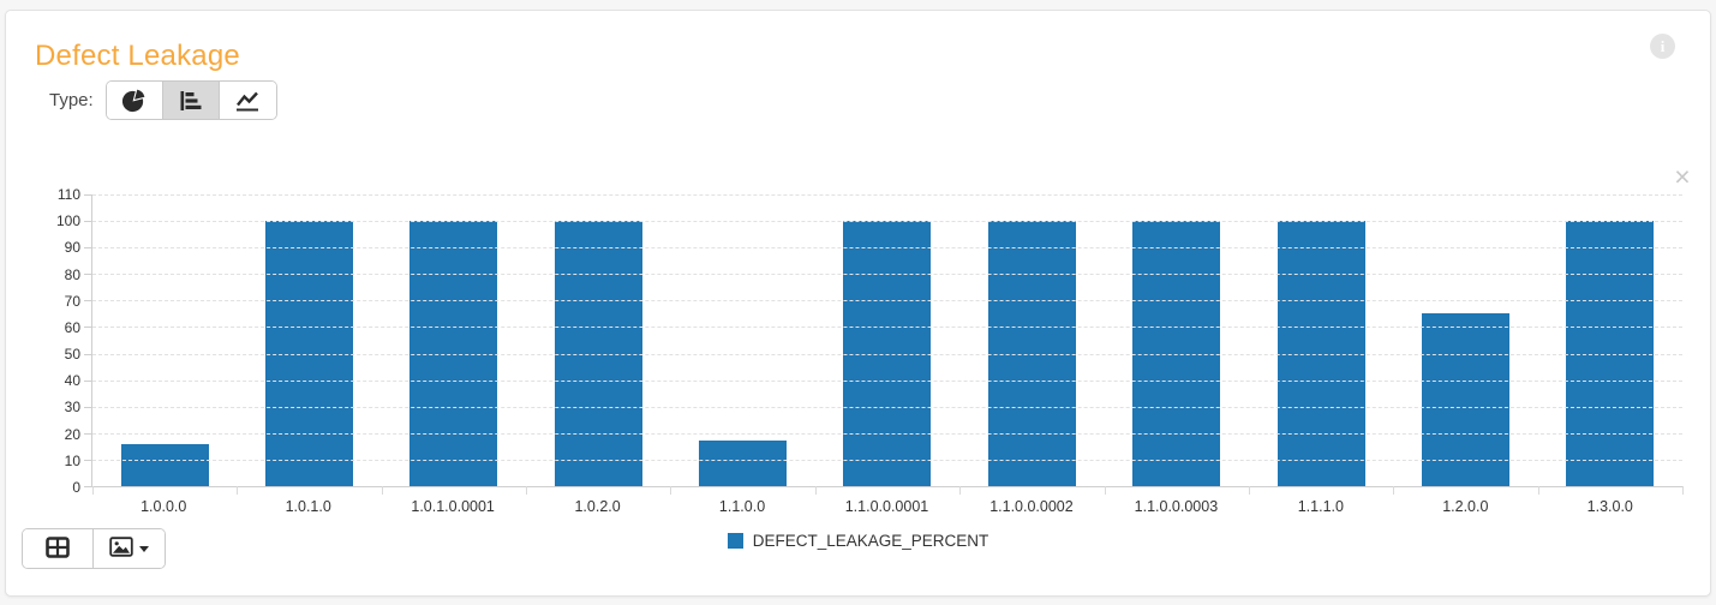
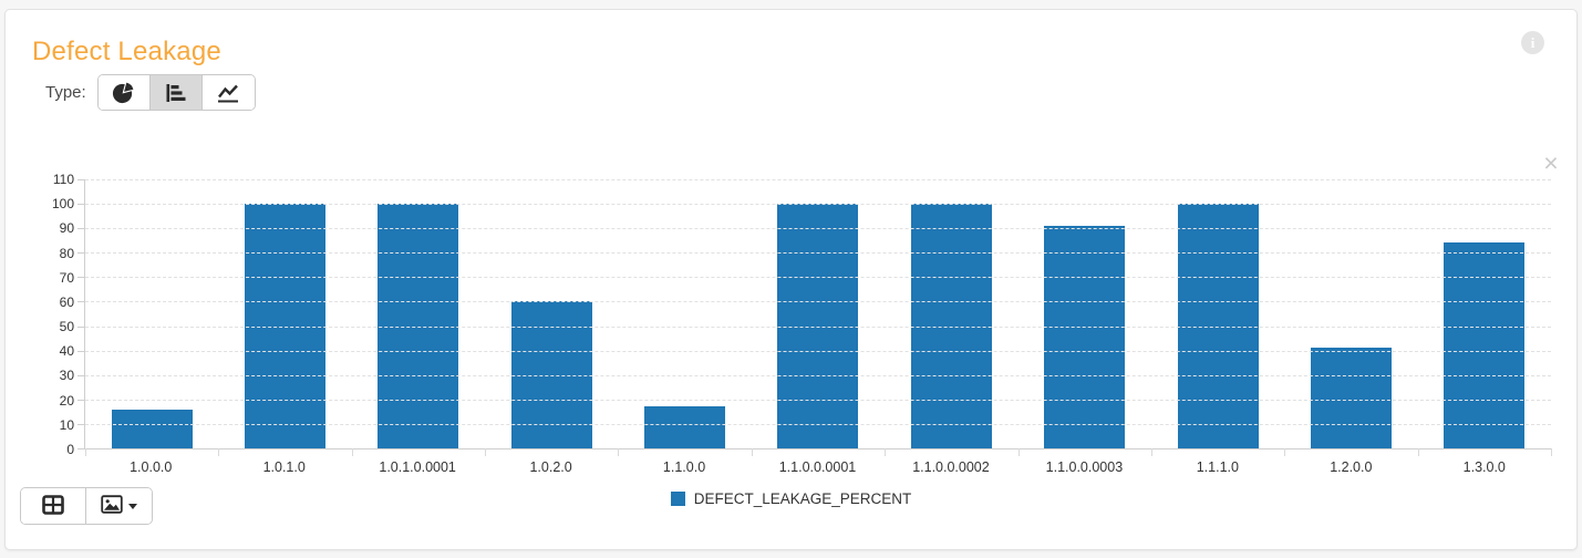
1.0.2.0: 100 -> 60
1.1.0.0.0003: 100 -> 91
1.2.0.0: 65 -> 41
1.3.0.0: 100 -> 84
